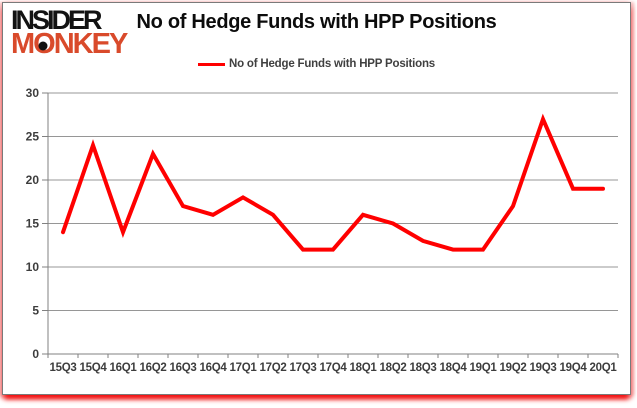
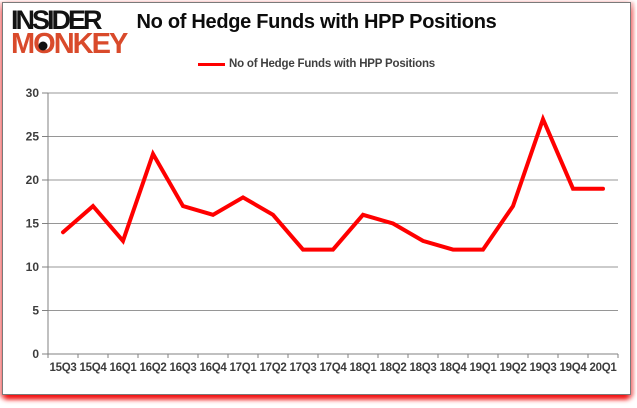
15Q4: 24 -> 17
16Q1: 14 -> 13
